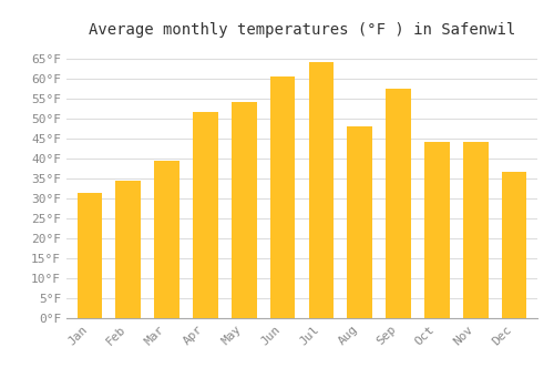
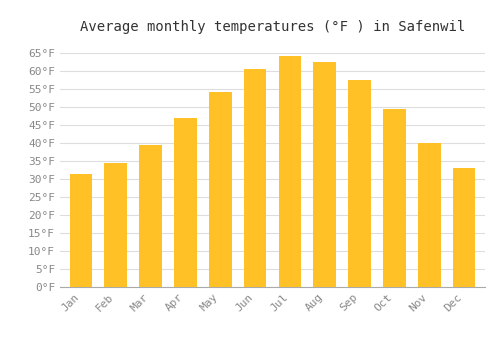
Apr: 51.5°F -> 47.0°F
Aug: 48.0°F -> 62.5°F
Oct: 44.0°F -> 49.5°F
Nov: 44.0°F -> 40.0°F
Dec: 36.5°F -> 33.0°F
